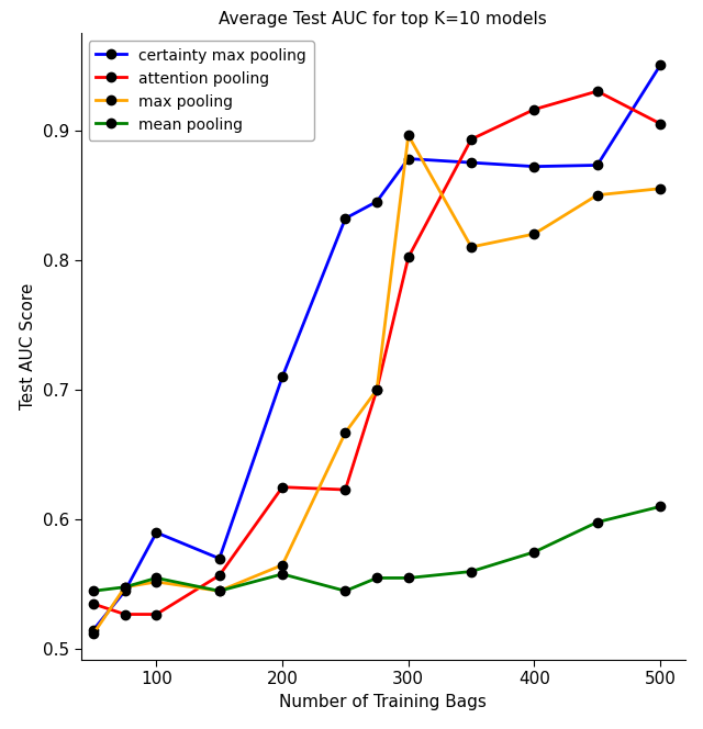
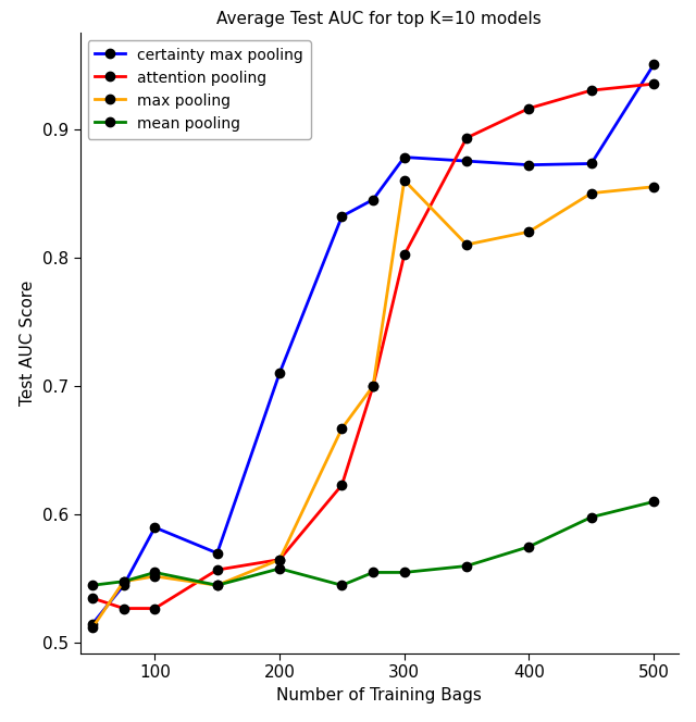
attention pooling/200: 0.625 -> 0.565
max pooling/300: 0.896 -> 0.860
attention pooling/500: 0.905 -> 0.935
